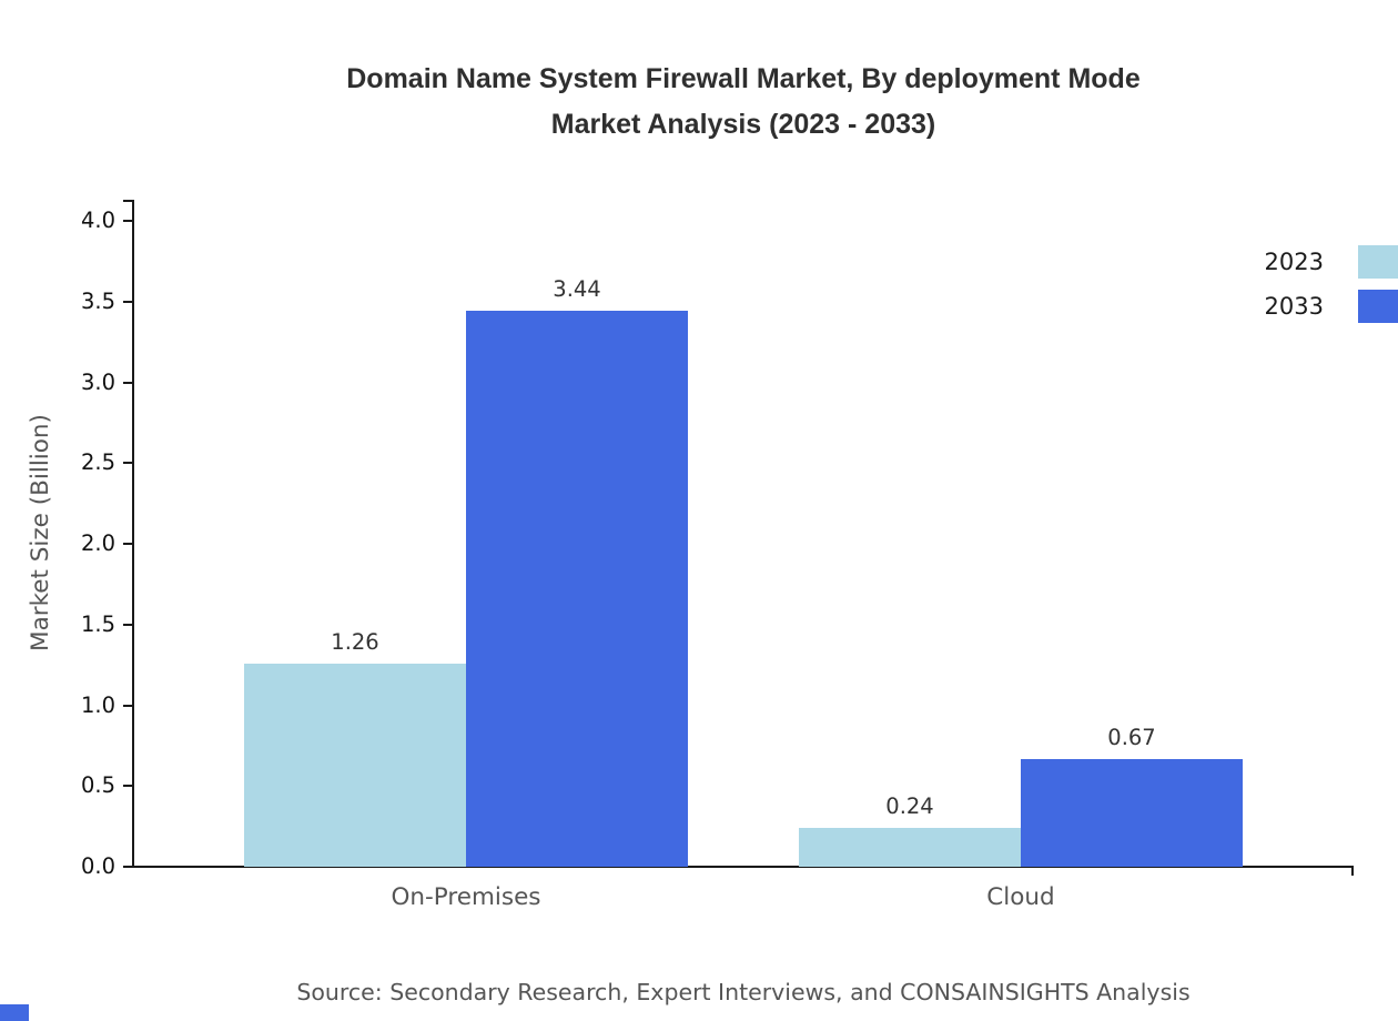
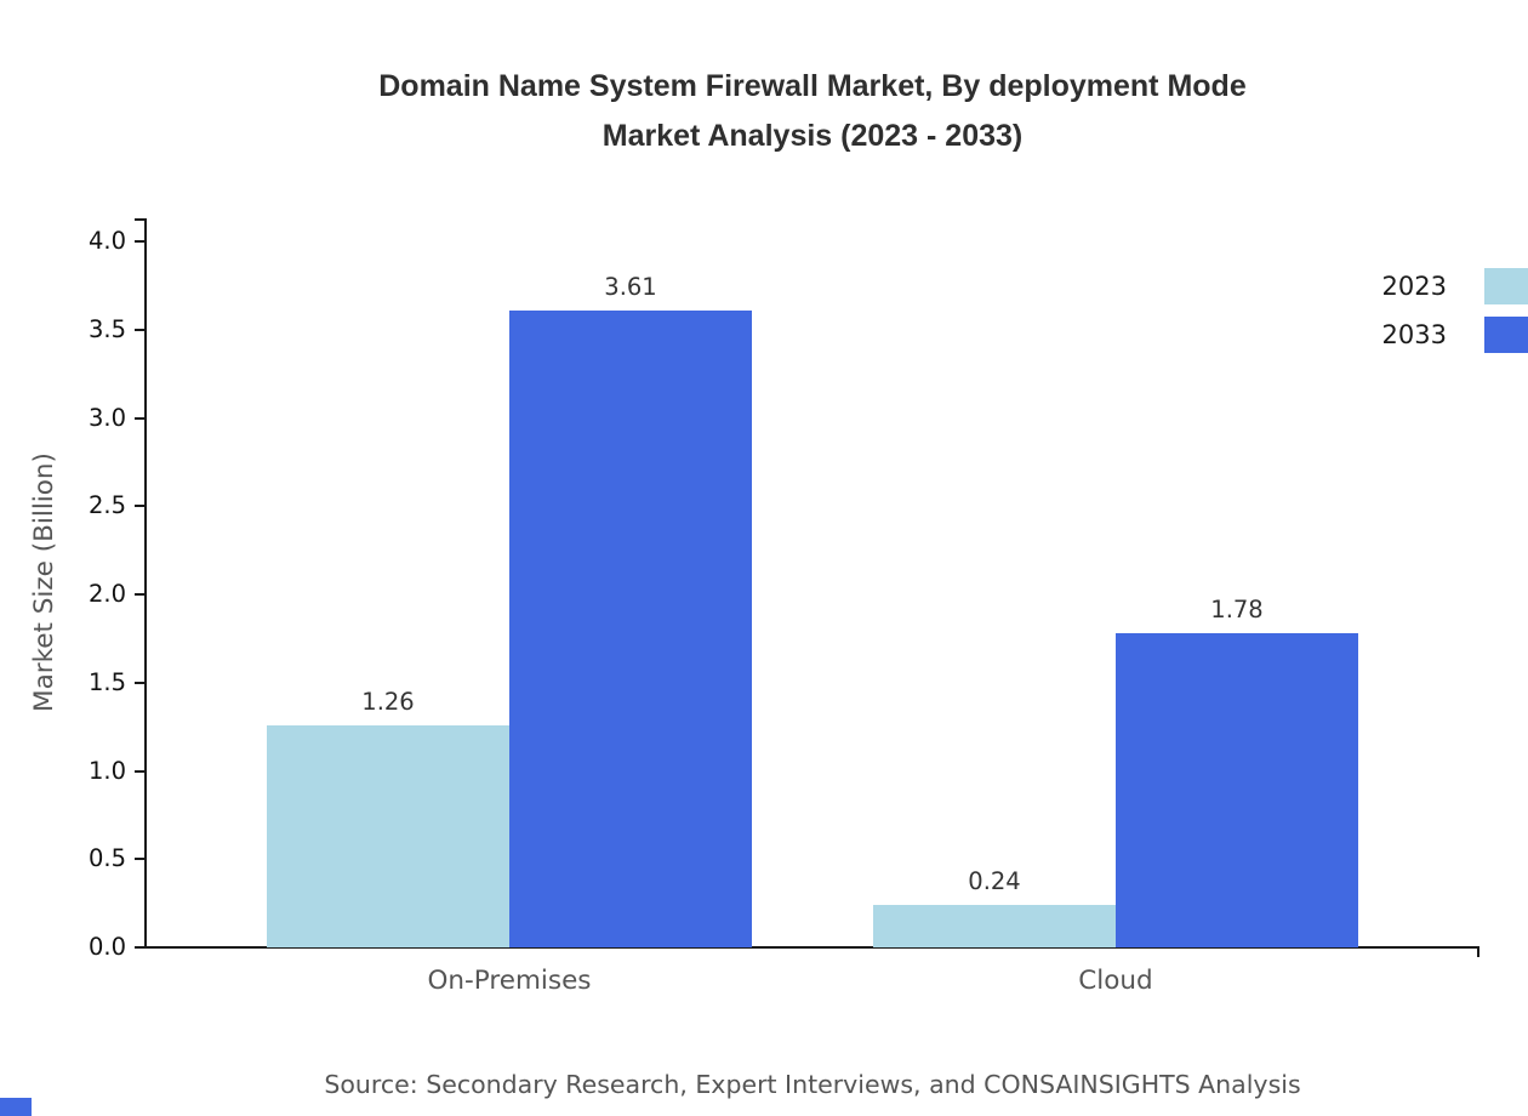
2033/On-Premises: 3.44 -> 3.61
2033/Cloud: 0.67 -> 1.78
